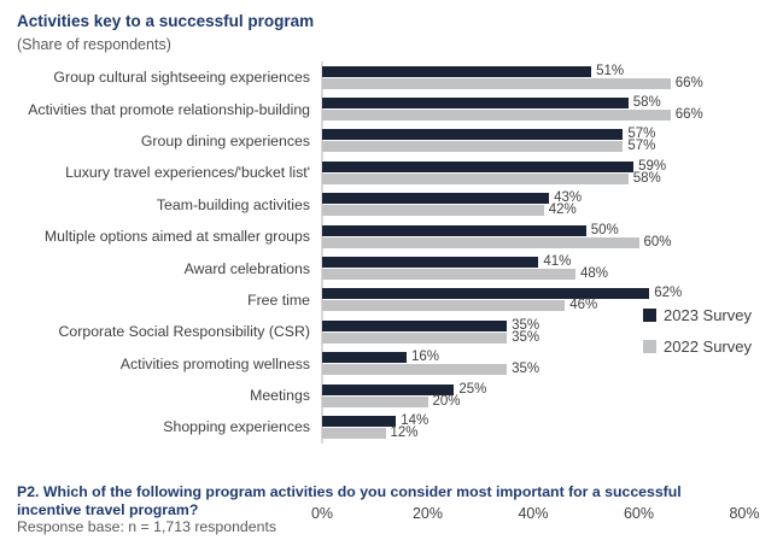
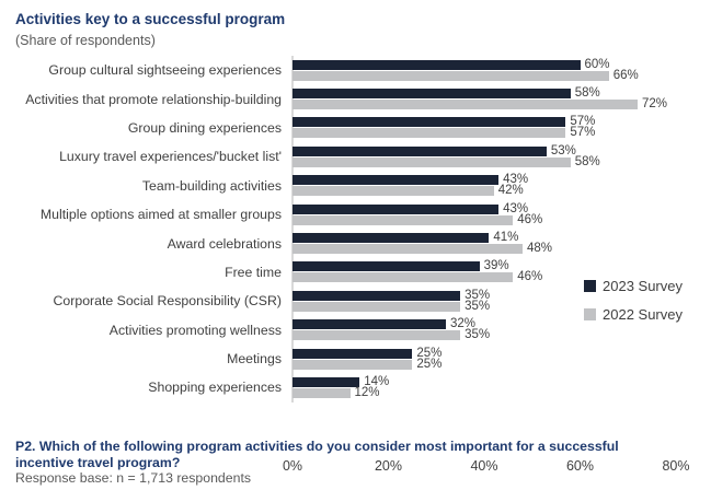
2023 Survey/Group cultural sightseeing experiences: 51% -> 60%
2022 Survey/Activities that promote relationship-building: 66% -> 72%
2023 Survey/Luxury travel experiences/'bucket list': 59% -> 53%
2023 Survey/Multiple options aimed at smaller groups: 50% -> 43%
2022 Survey/Multiple options aimed at smaller groups: 60% -> 46%
2023 Survey/Free time: 62% -> 39%
2023 Survey/Activities promoting wellness: 16% -> 32%
2022 Survey/Meetings: 20% -> 25%
